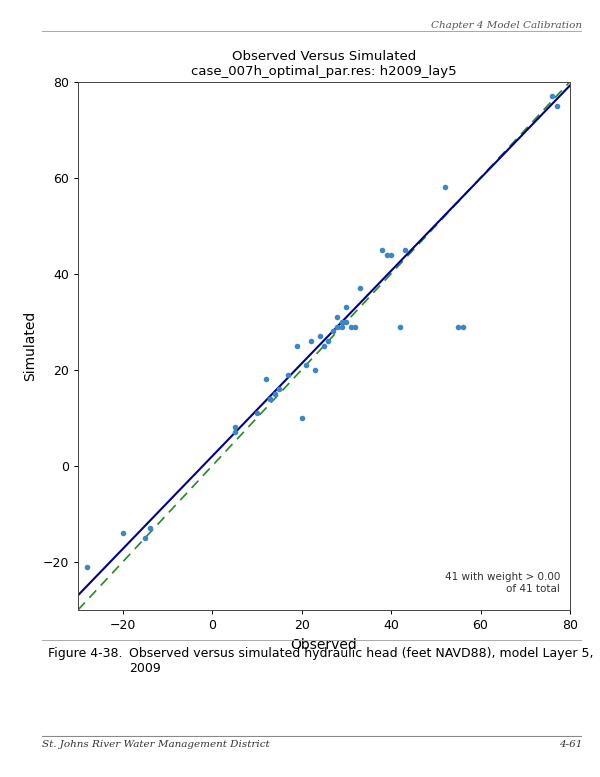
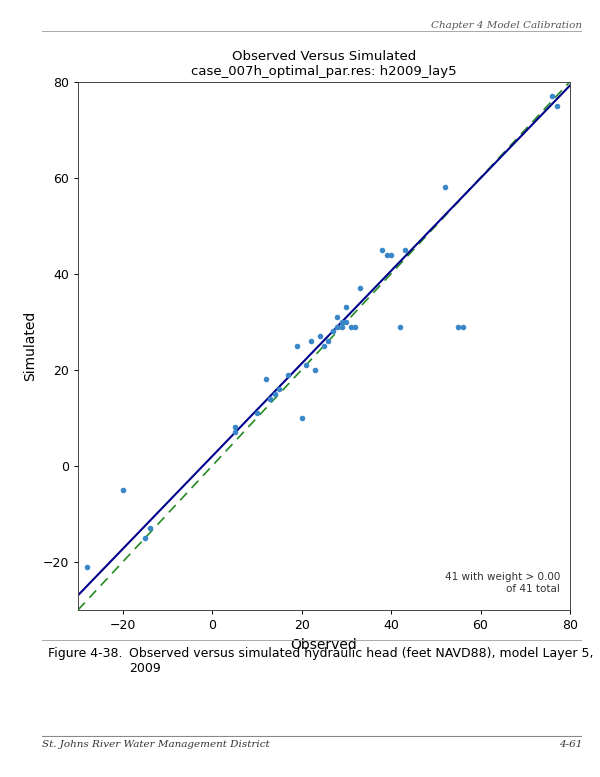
−20: -14 -> -5
